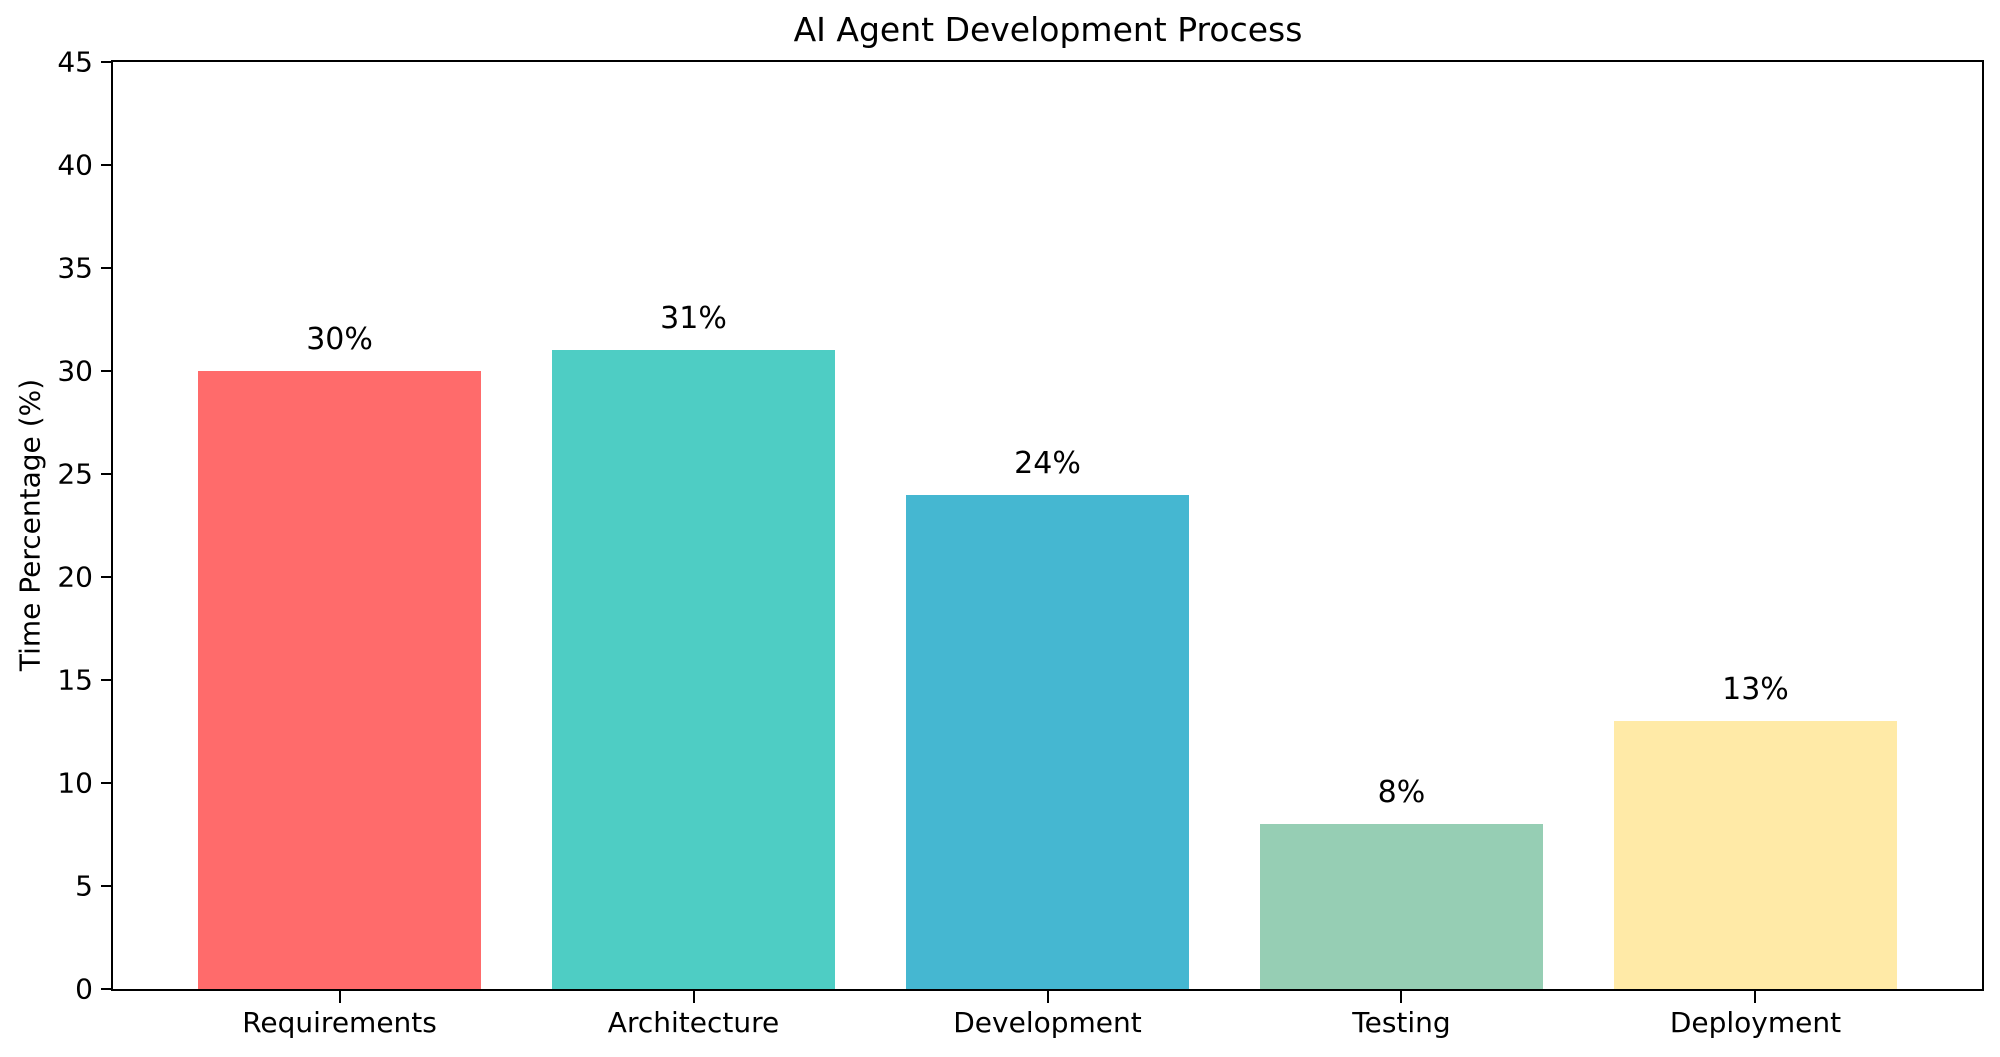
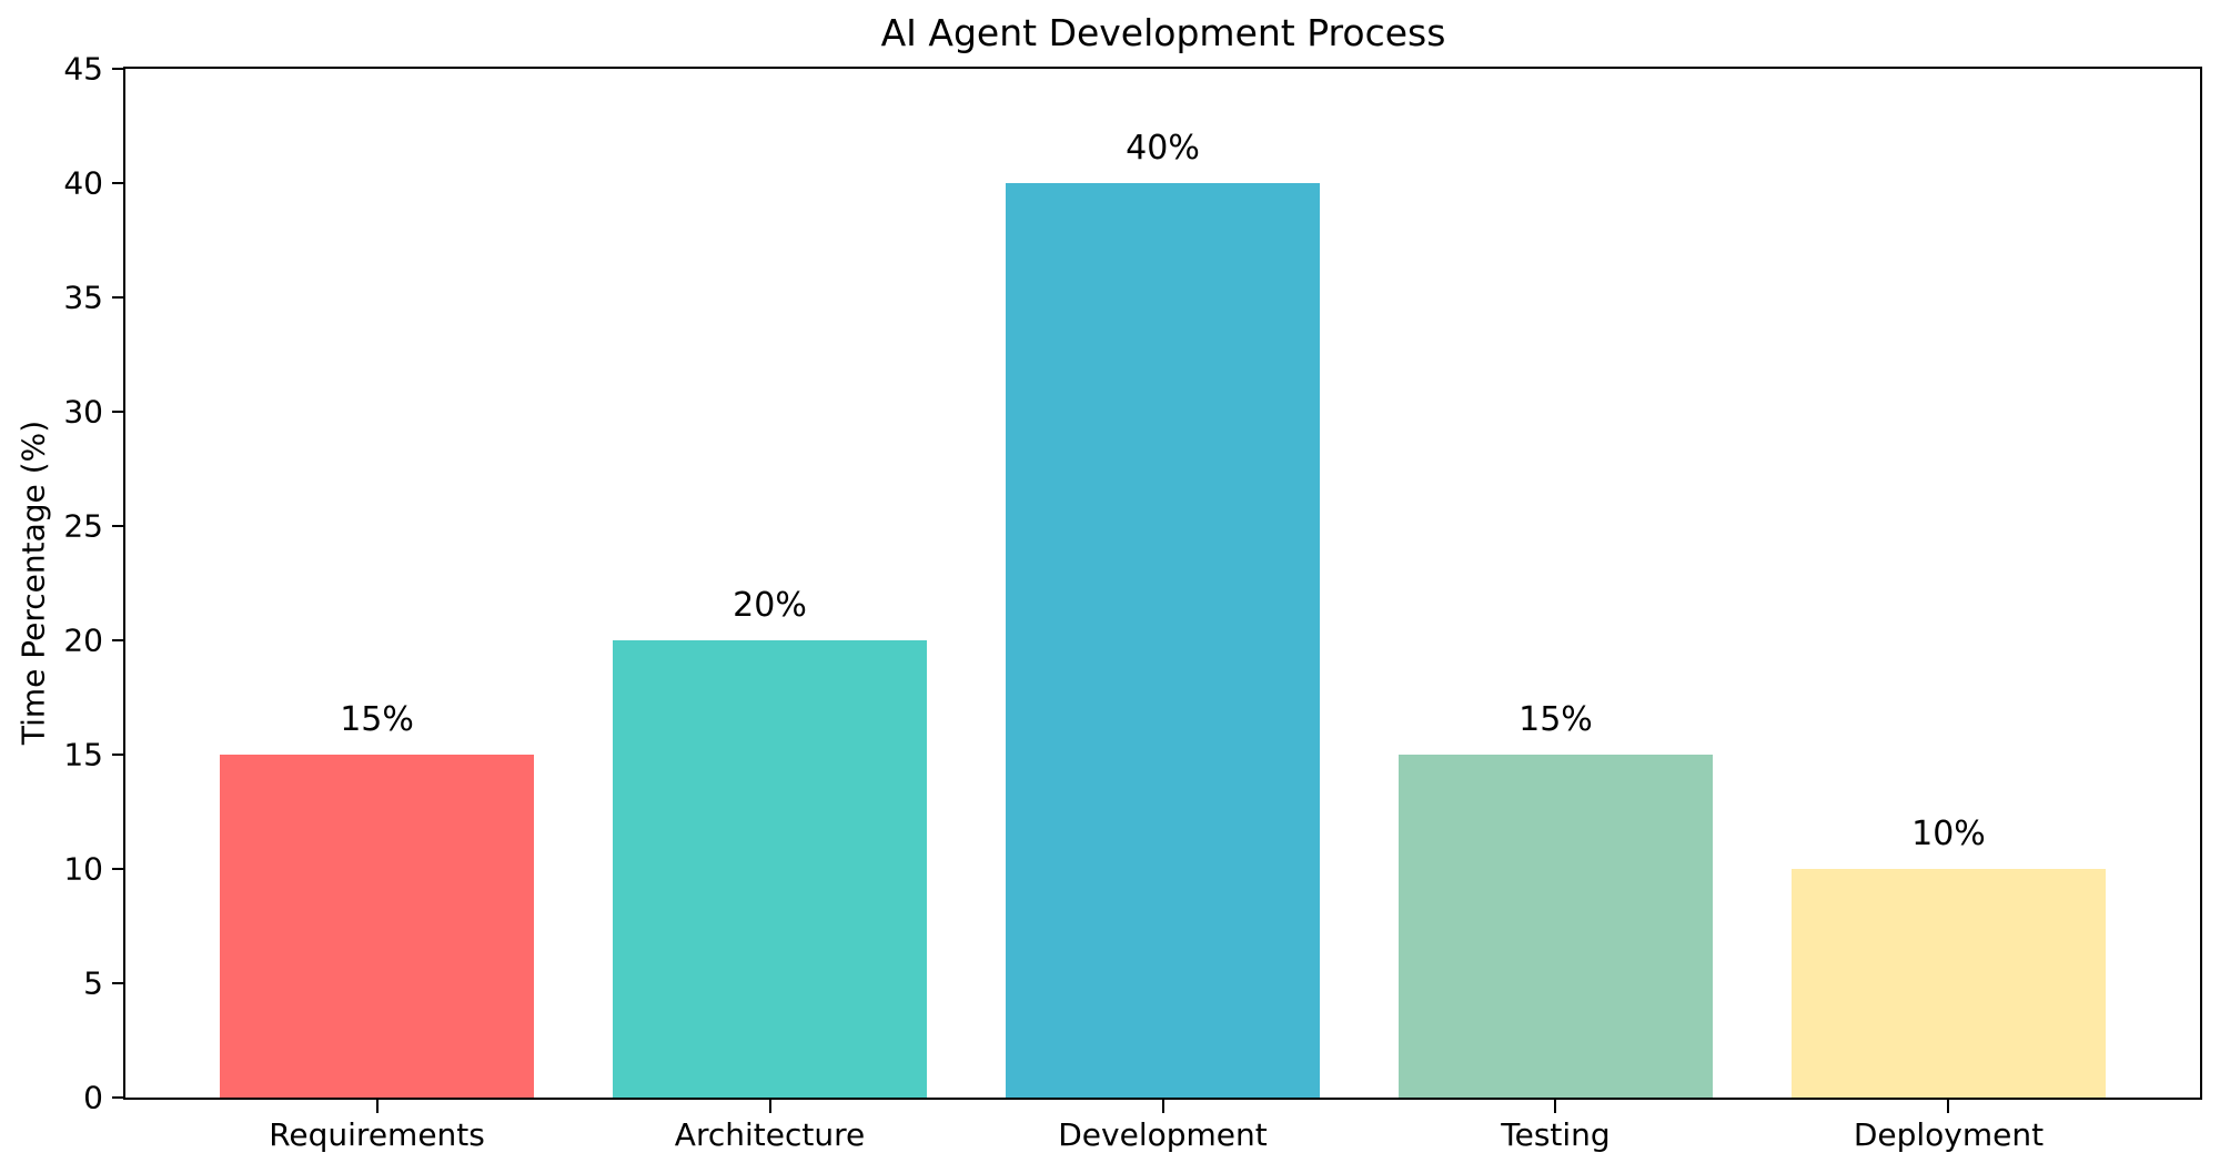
Requirements: 30% -> 15%
Architecture: 31% -> 20%
Development: 24% -> 40%
Testing: 8% -> 15%
Deployment: 13% -> 10%
